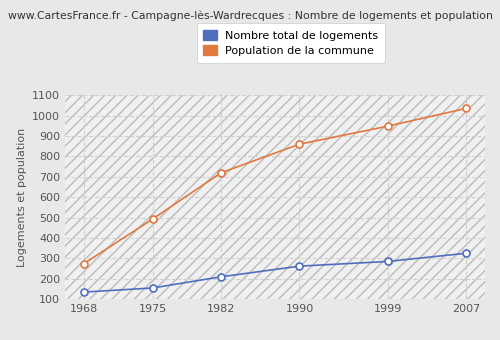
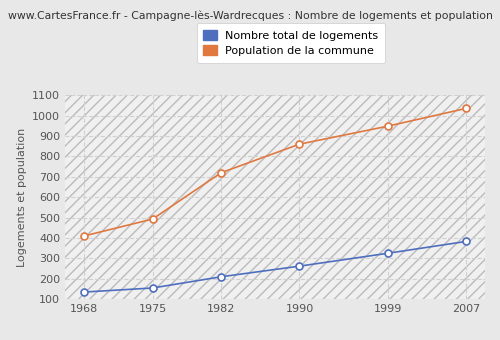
Population de la commune/1968: 275 -> 410
Nombre total de logements/1999: 285 -> 325
Nombre total de logements/2007: 325 -> 383
